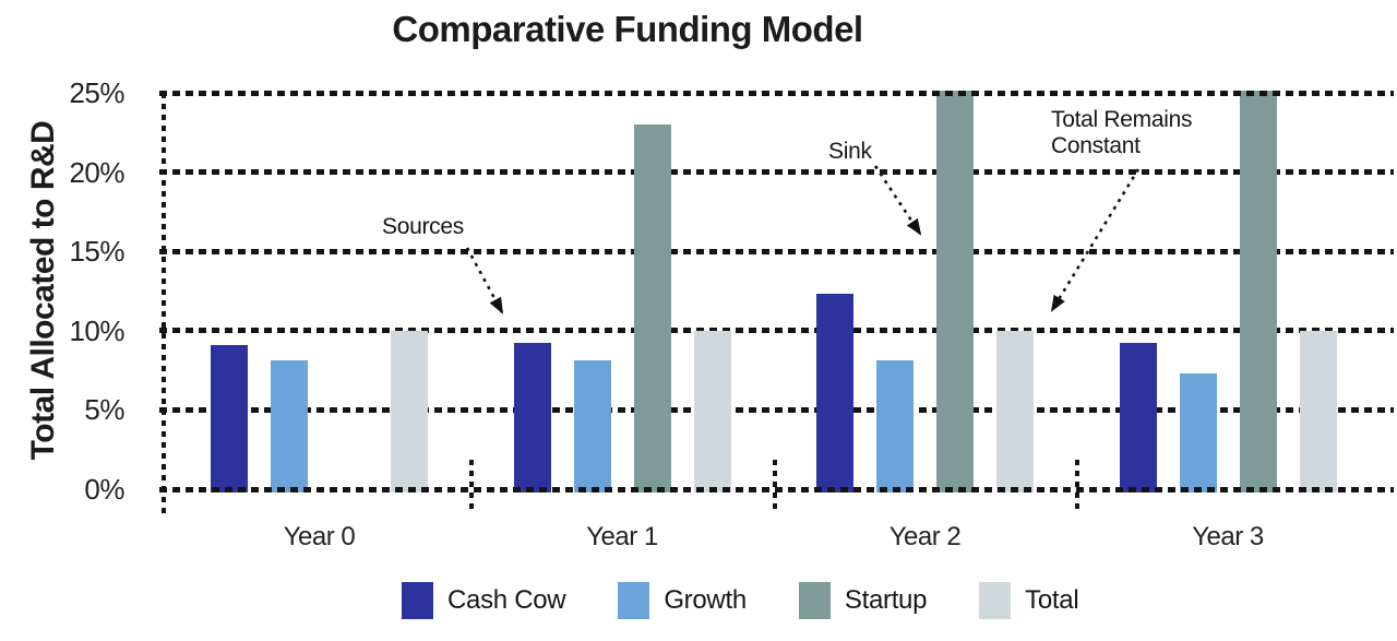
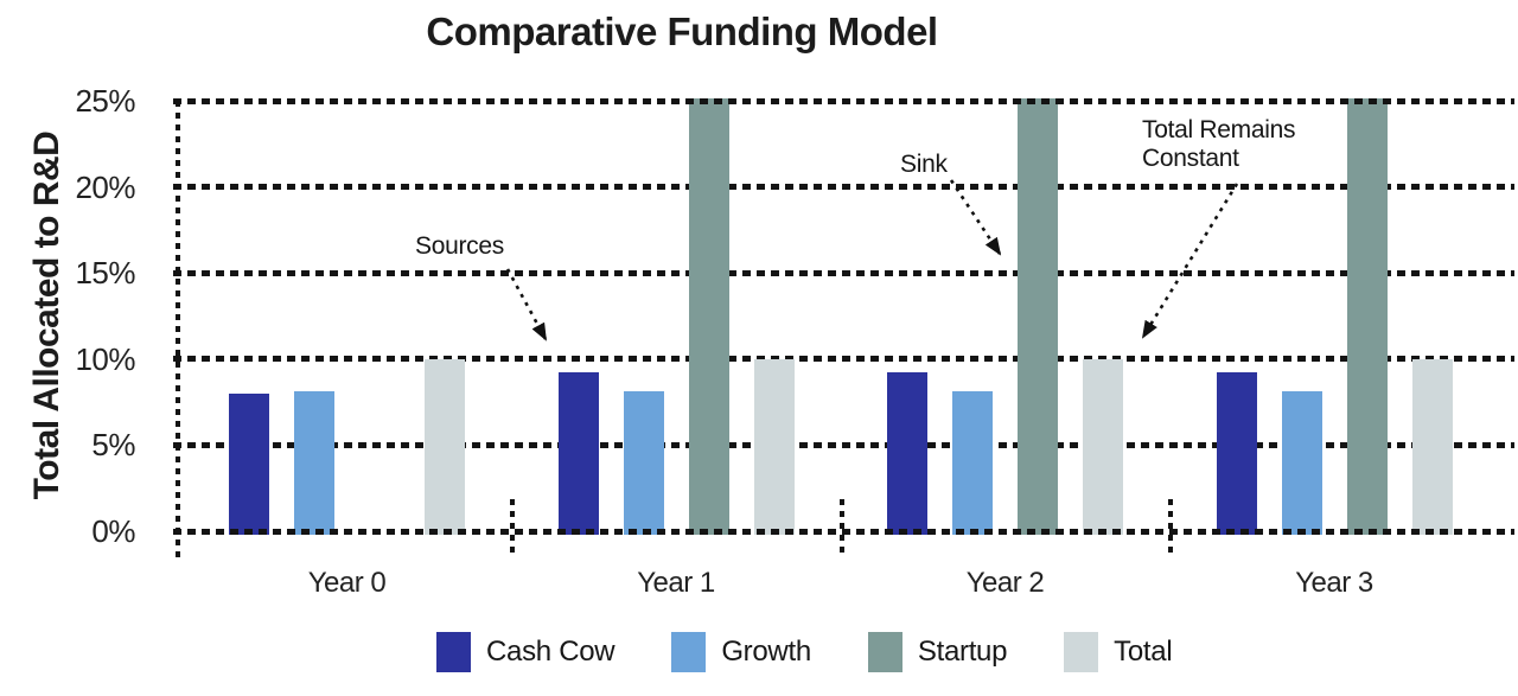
Cash Cow/Year 0: 9.1% -> 8.0%
Startup/Year 1: 23% -> 25%
Cash Cow/Year 2: 12.3% -> 9.2%
Growth/Year 3: 7.3% -> 8.1%
